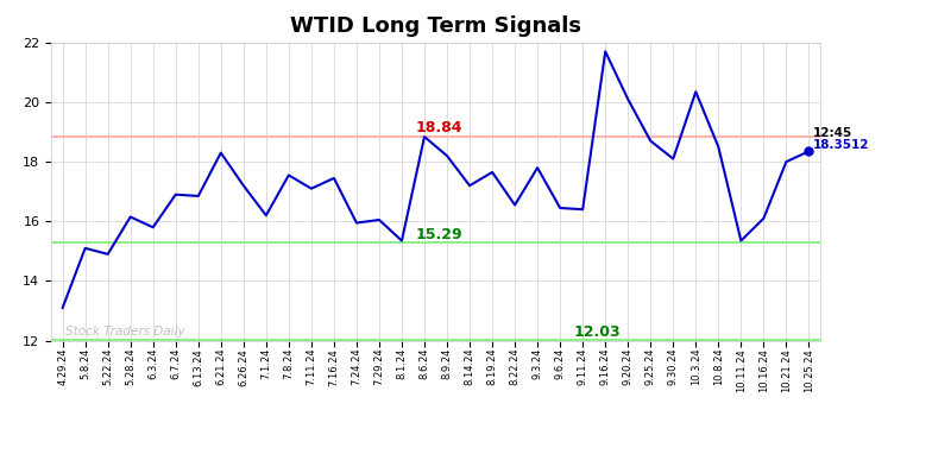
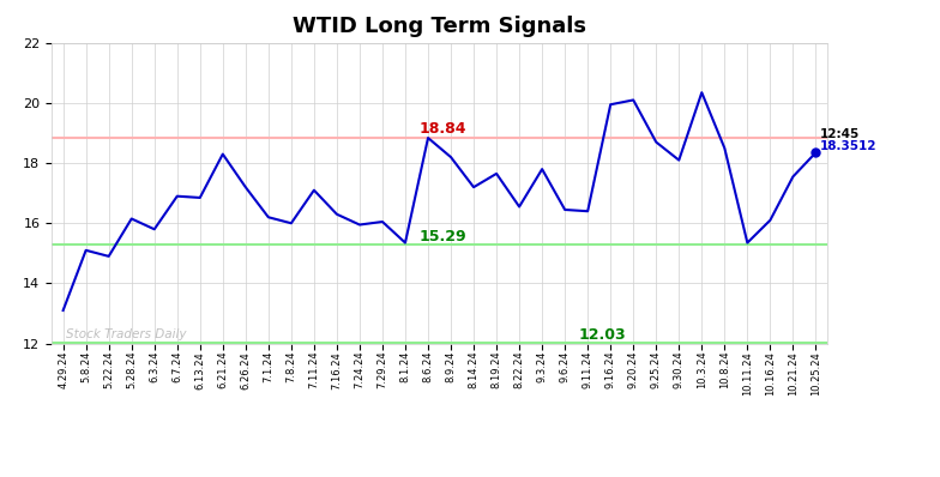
7.8.24: 17.55 -> 16.00
7.16.24: 17.45 -> 16.30
9.16.24: 21.70 -> 19.95
10.21.24: 18.00 -> 17.55
